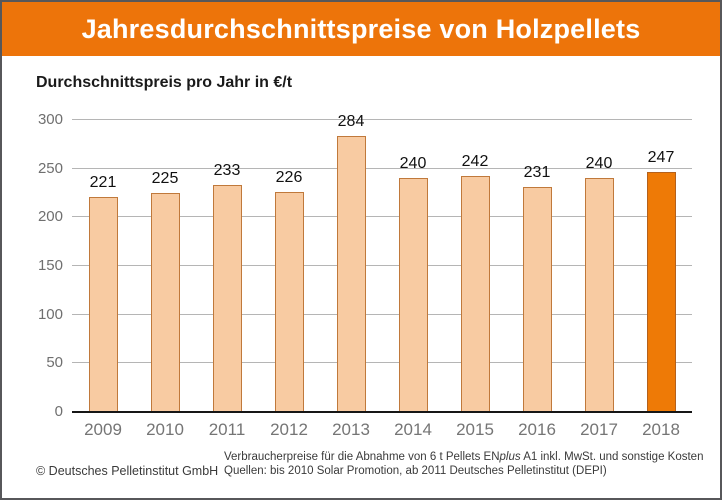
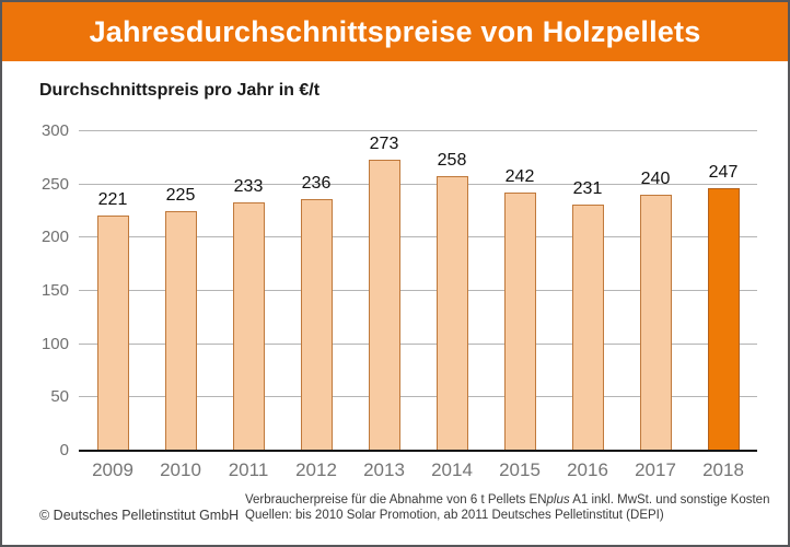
2012: 226 -> 236
2013: 284 -> 273
2014: 240 -> 258
